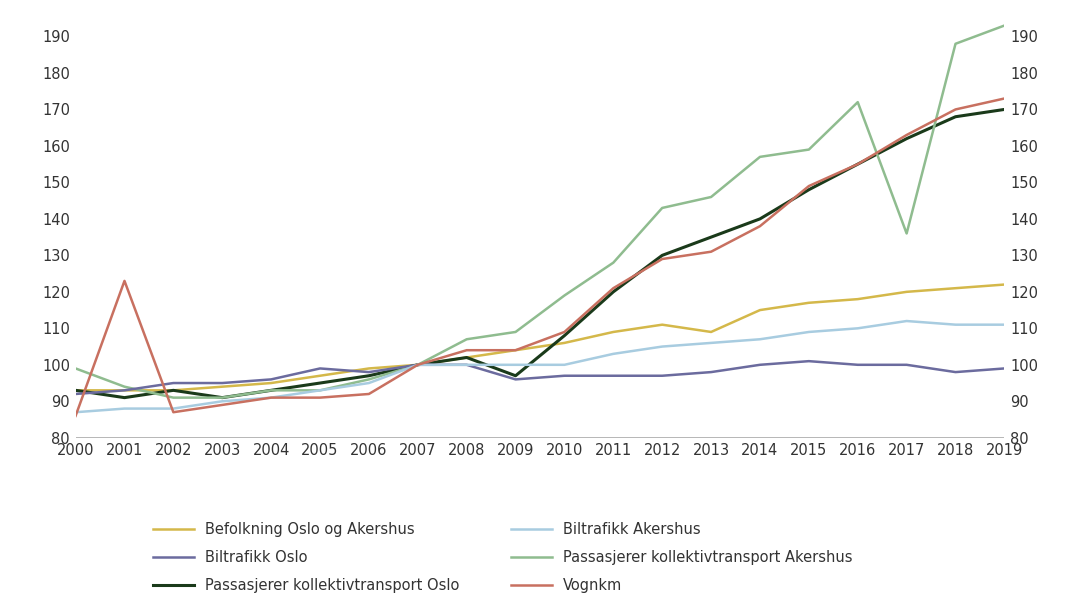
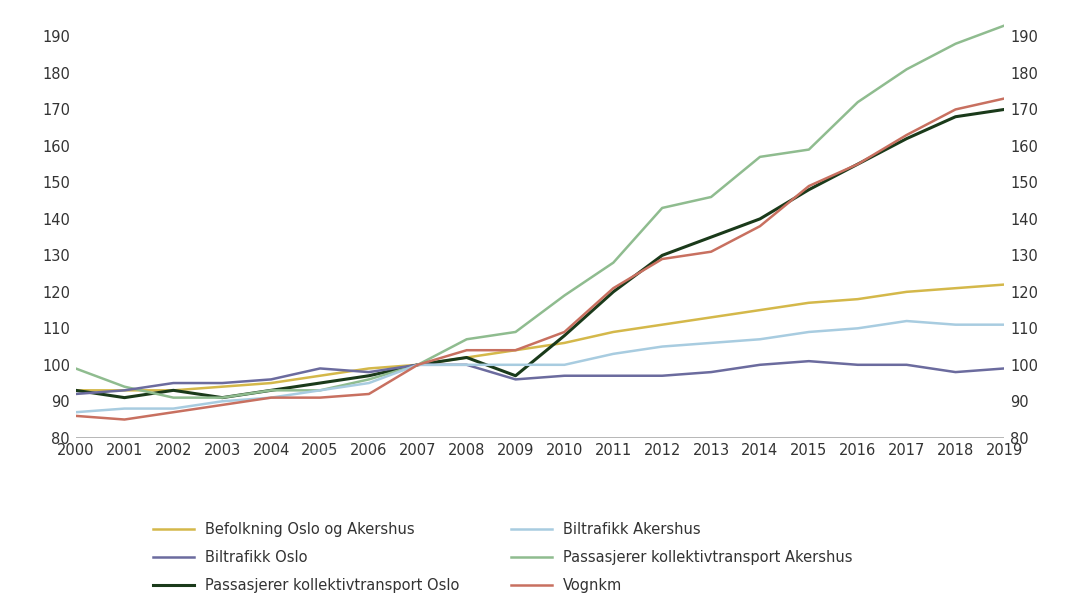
Vognkm/2001: 123 -> 85
Befolkning Oslo og Akershus/2013: 109 -> 113
Passasjerer kollektivtransport Akershus/2017: 136 -> 181
